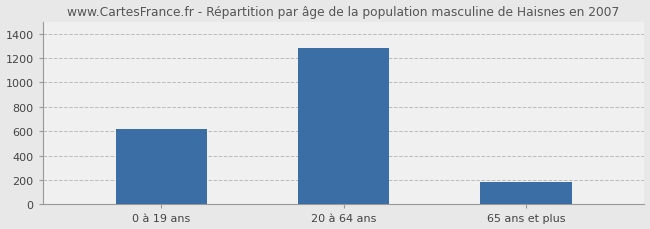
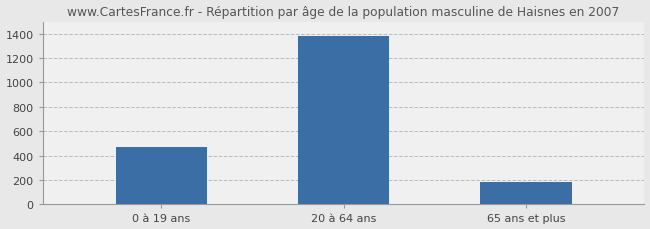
0 à 19 ans: 620 -> 470
20 à 64 ans: 1280 -> 1380
